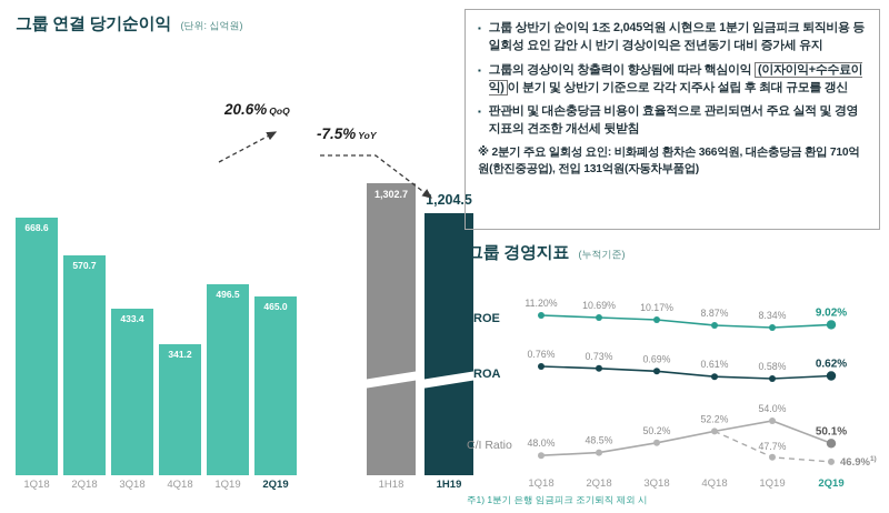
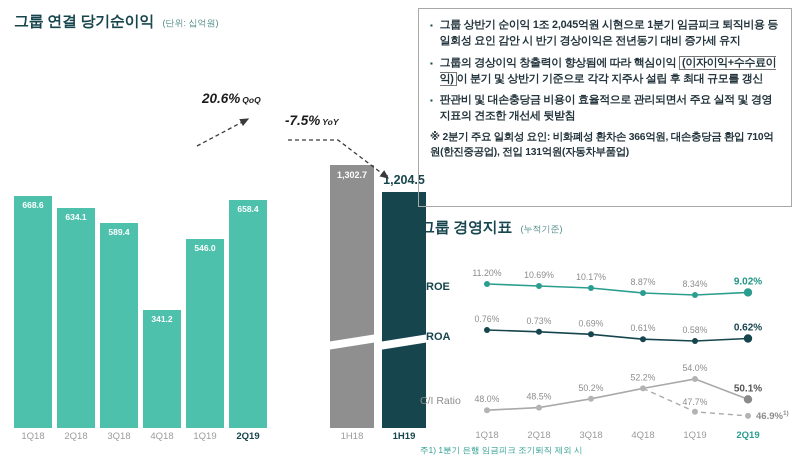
그룹 연결 당기순이익/2Q18: 570.7 -> 634.1
그룹 연결 당기순이익/3Q18: 433.4 -> 589.4
그룹 연결 당기순이익/1Q19: 496.5 -> 546.0
그룹 연결 당기순이익/2Q19: 465.0 -> 658.4
